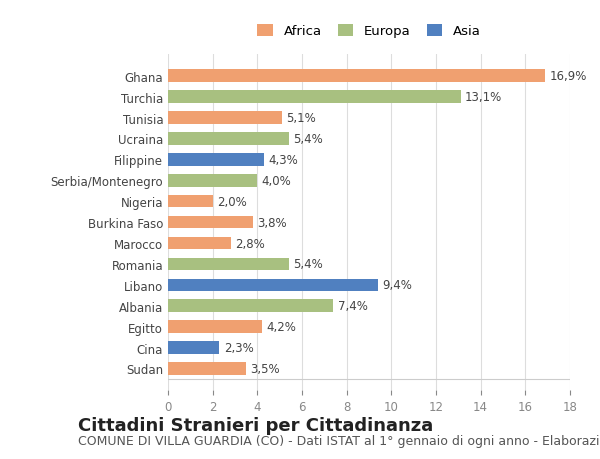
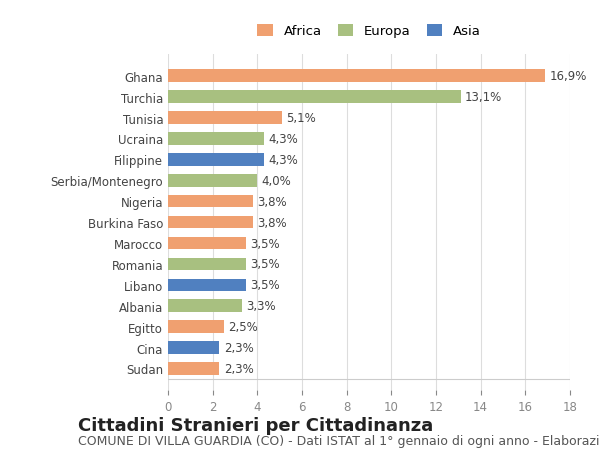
Ucraina: 5,4% -> 4,3%
Nigeria: 2,0% -> 3,8%
Marocco: 2,8% -> 3,5%
Romania: 5,4% -> 3,5%
Libano: 9,4% -> 3,5%
Albania: 7,4% -> 3,3%
Egitto: 4,2% -> 2,5%
Sudan: 3,5% -> 2,3%
